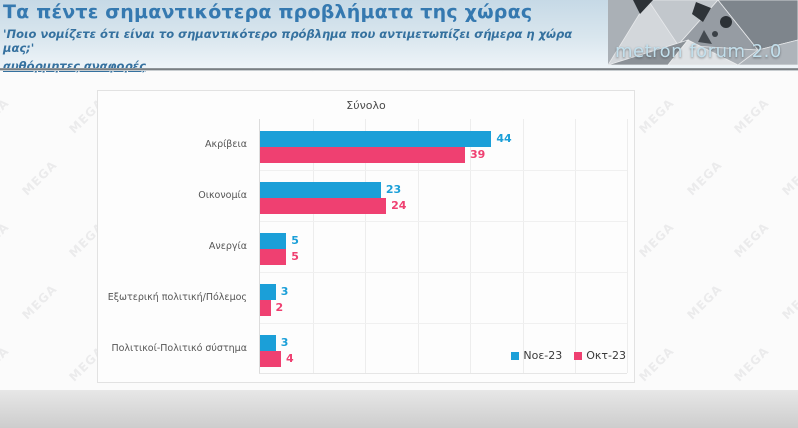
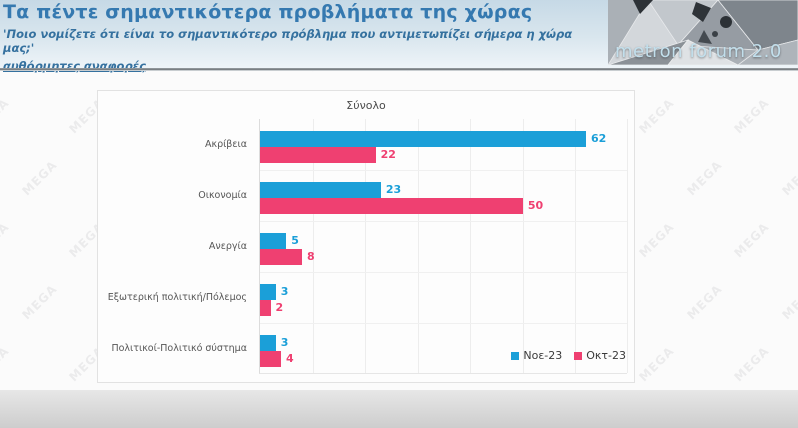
Νοε-23/Ακρίβεια: 44 -> 62
Οκτ-23/Ακρίβεια: 39 -> 22
Οκτ-23/Οικονομία: 24 -> 50
Οκτ-23/Ανεργία: 5 -> 8
